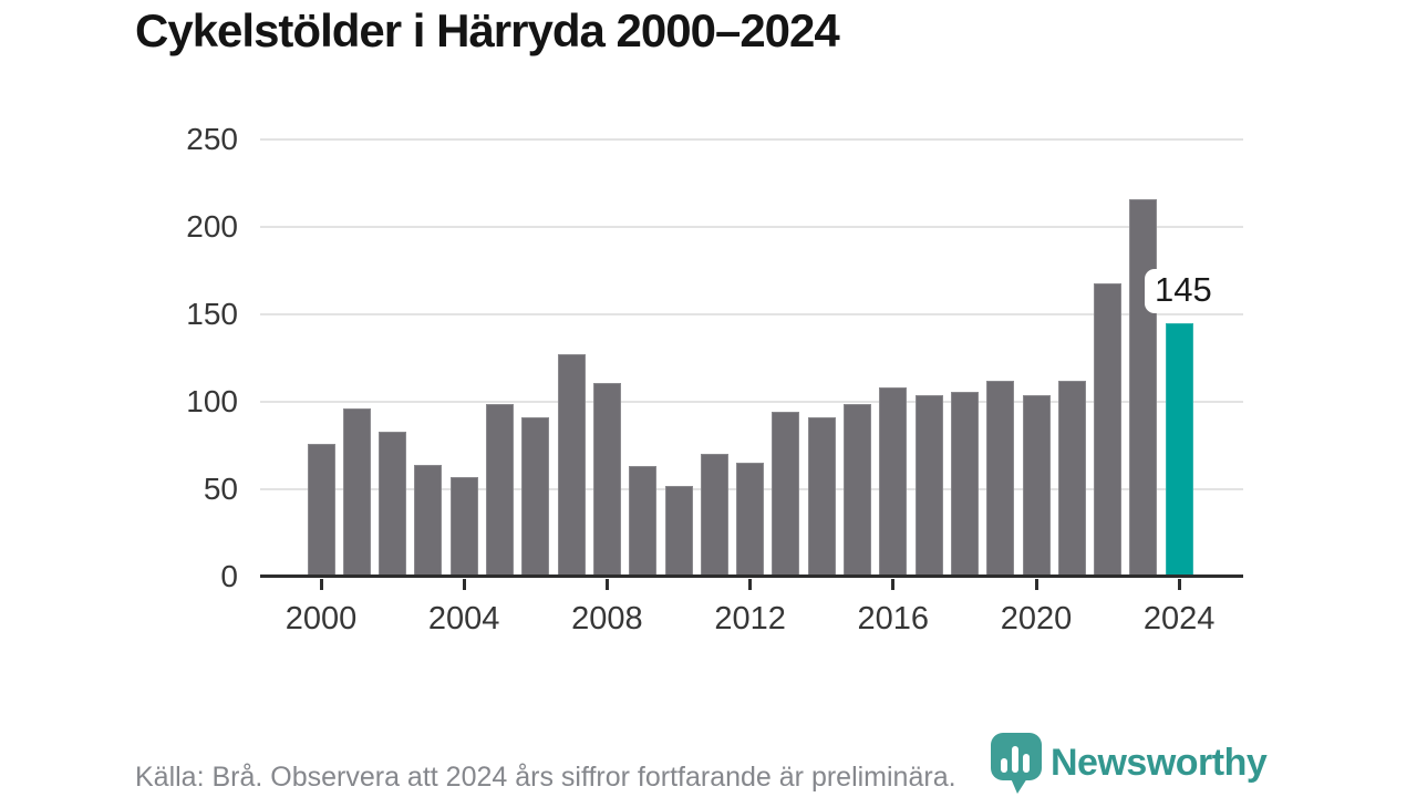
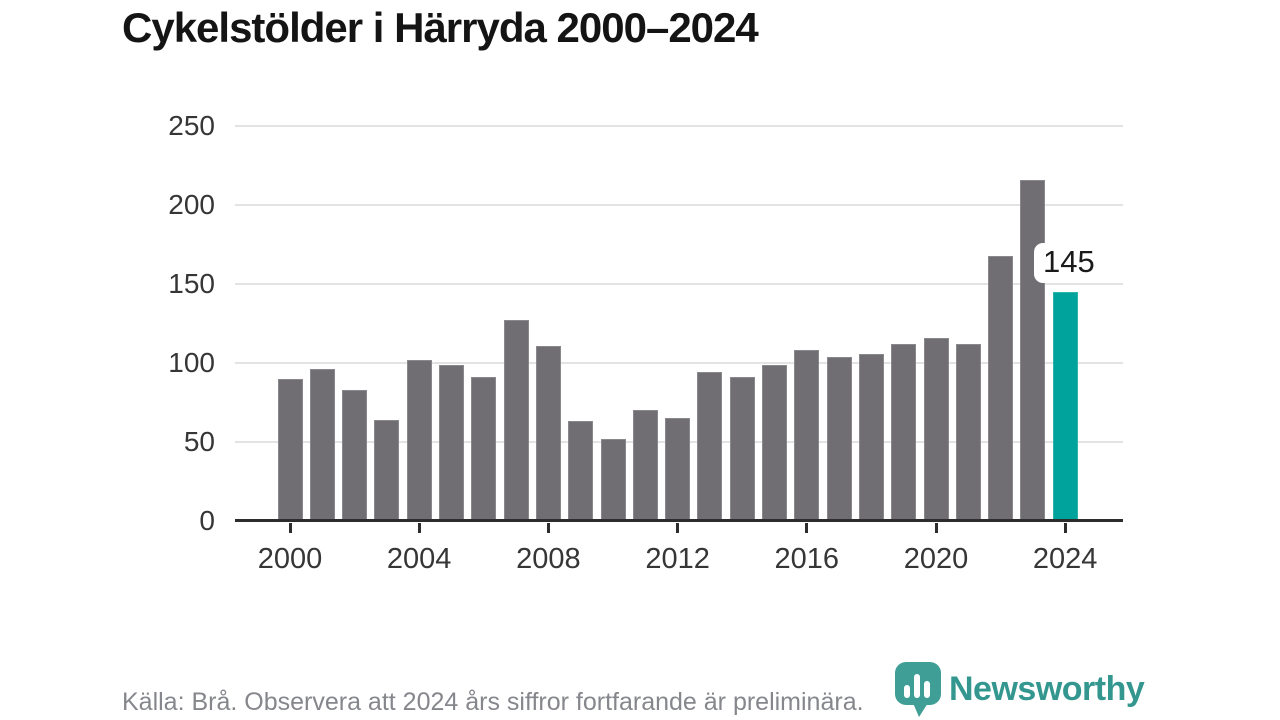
2000: 76 -> 90
2004: 57 -> 102
2020: 104 -> 116
